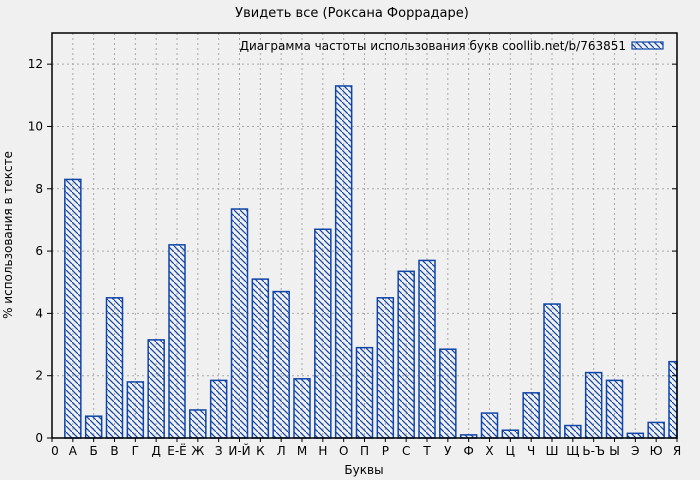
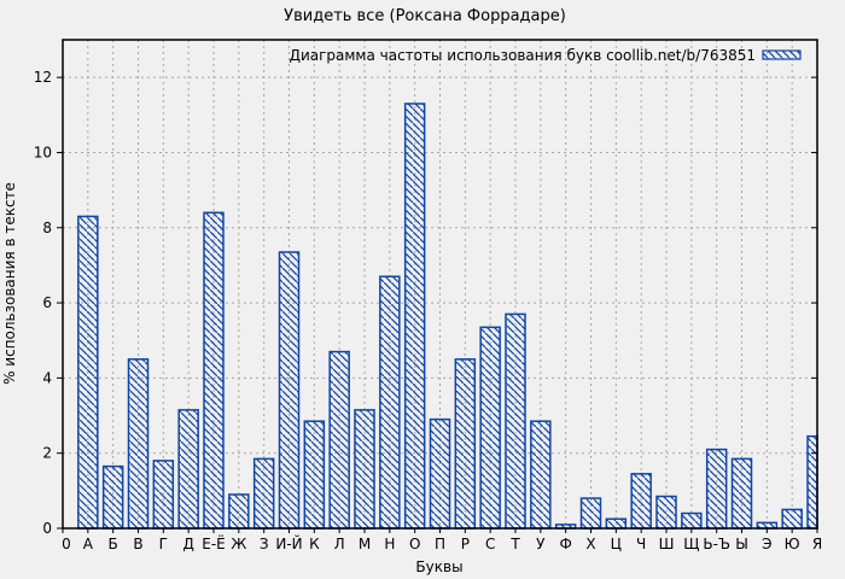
Б: 0.7 -> 1.6
Е-Ё: 6.2 -> 8.4
К: 5.1 -> 2.9
М: 1.9 -> 3.1
Ш: 4.3 -> 0.8
